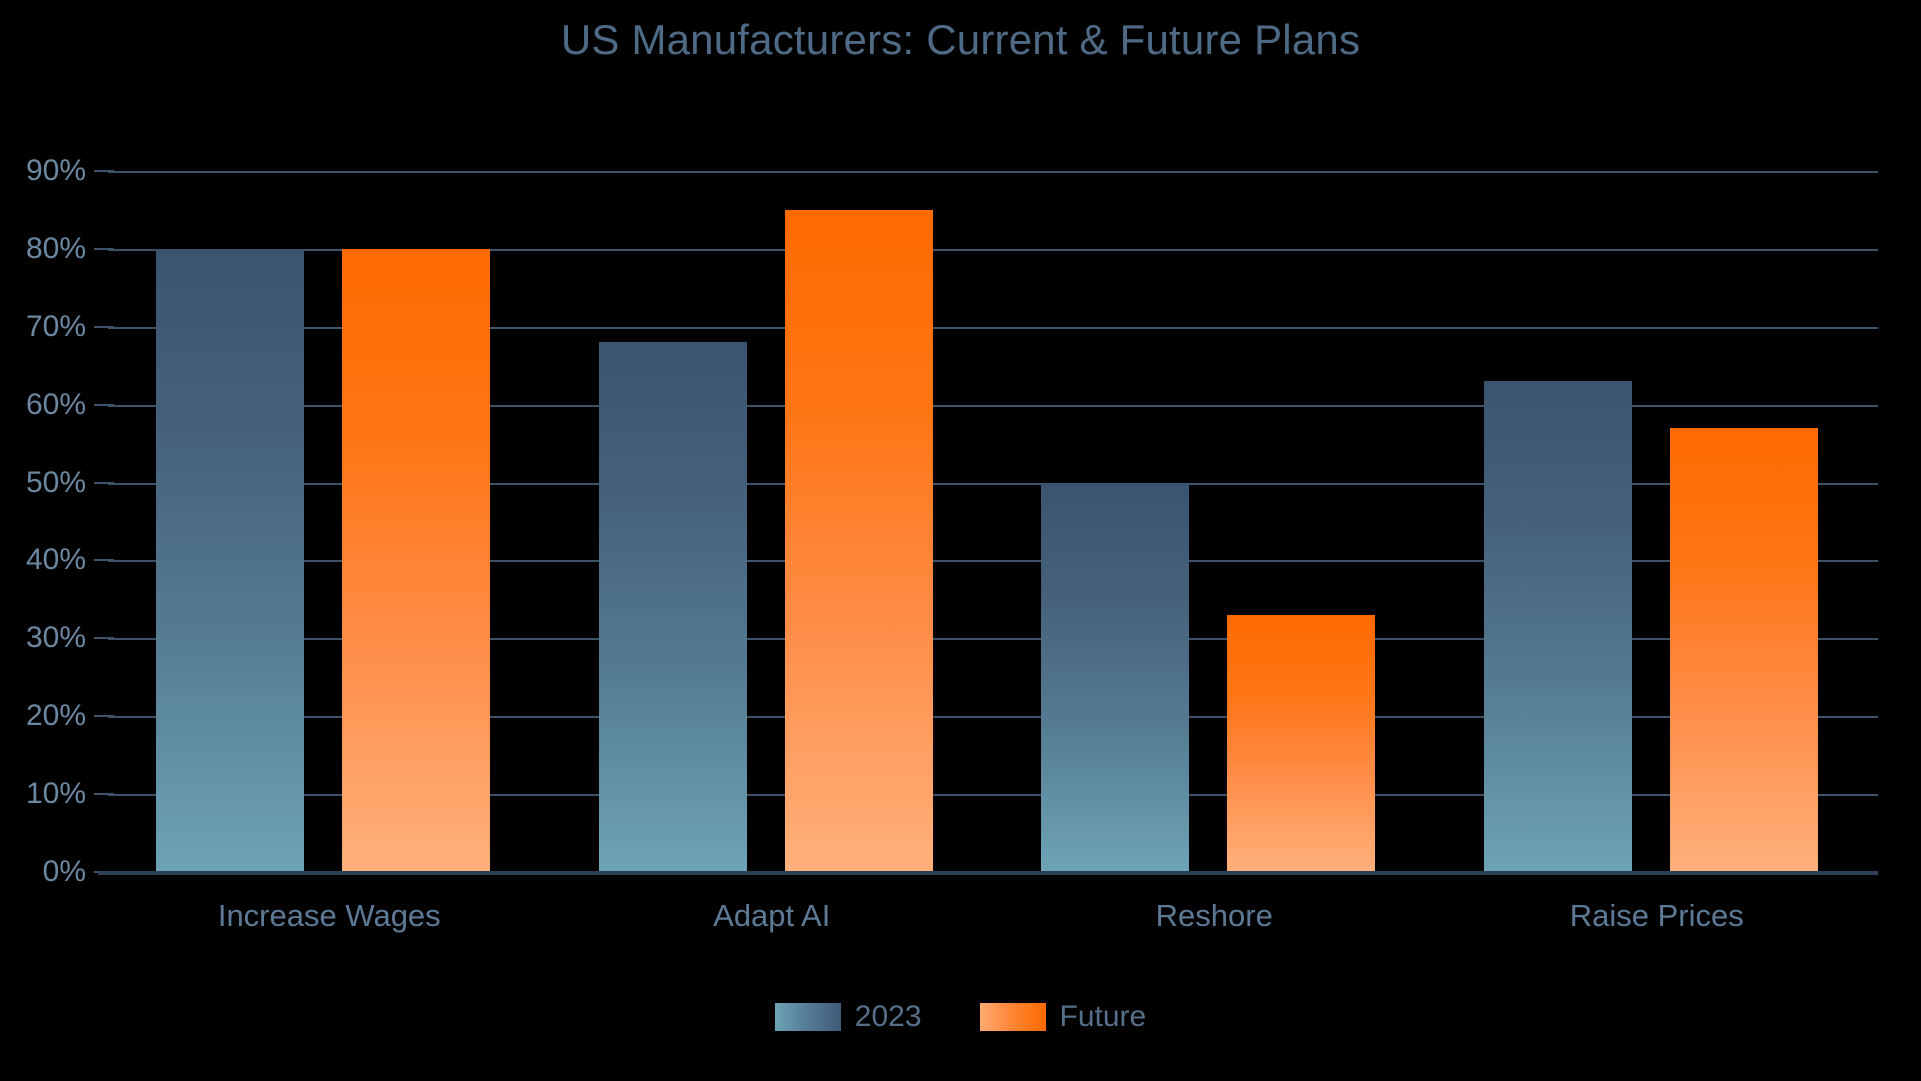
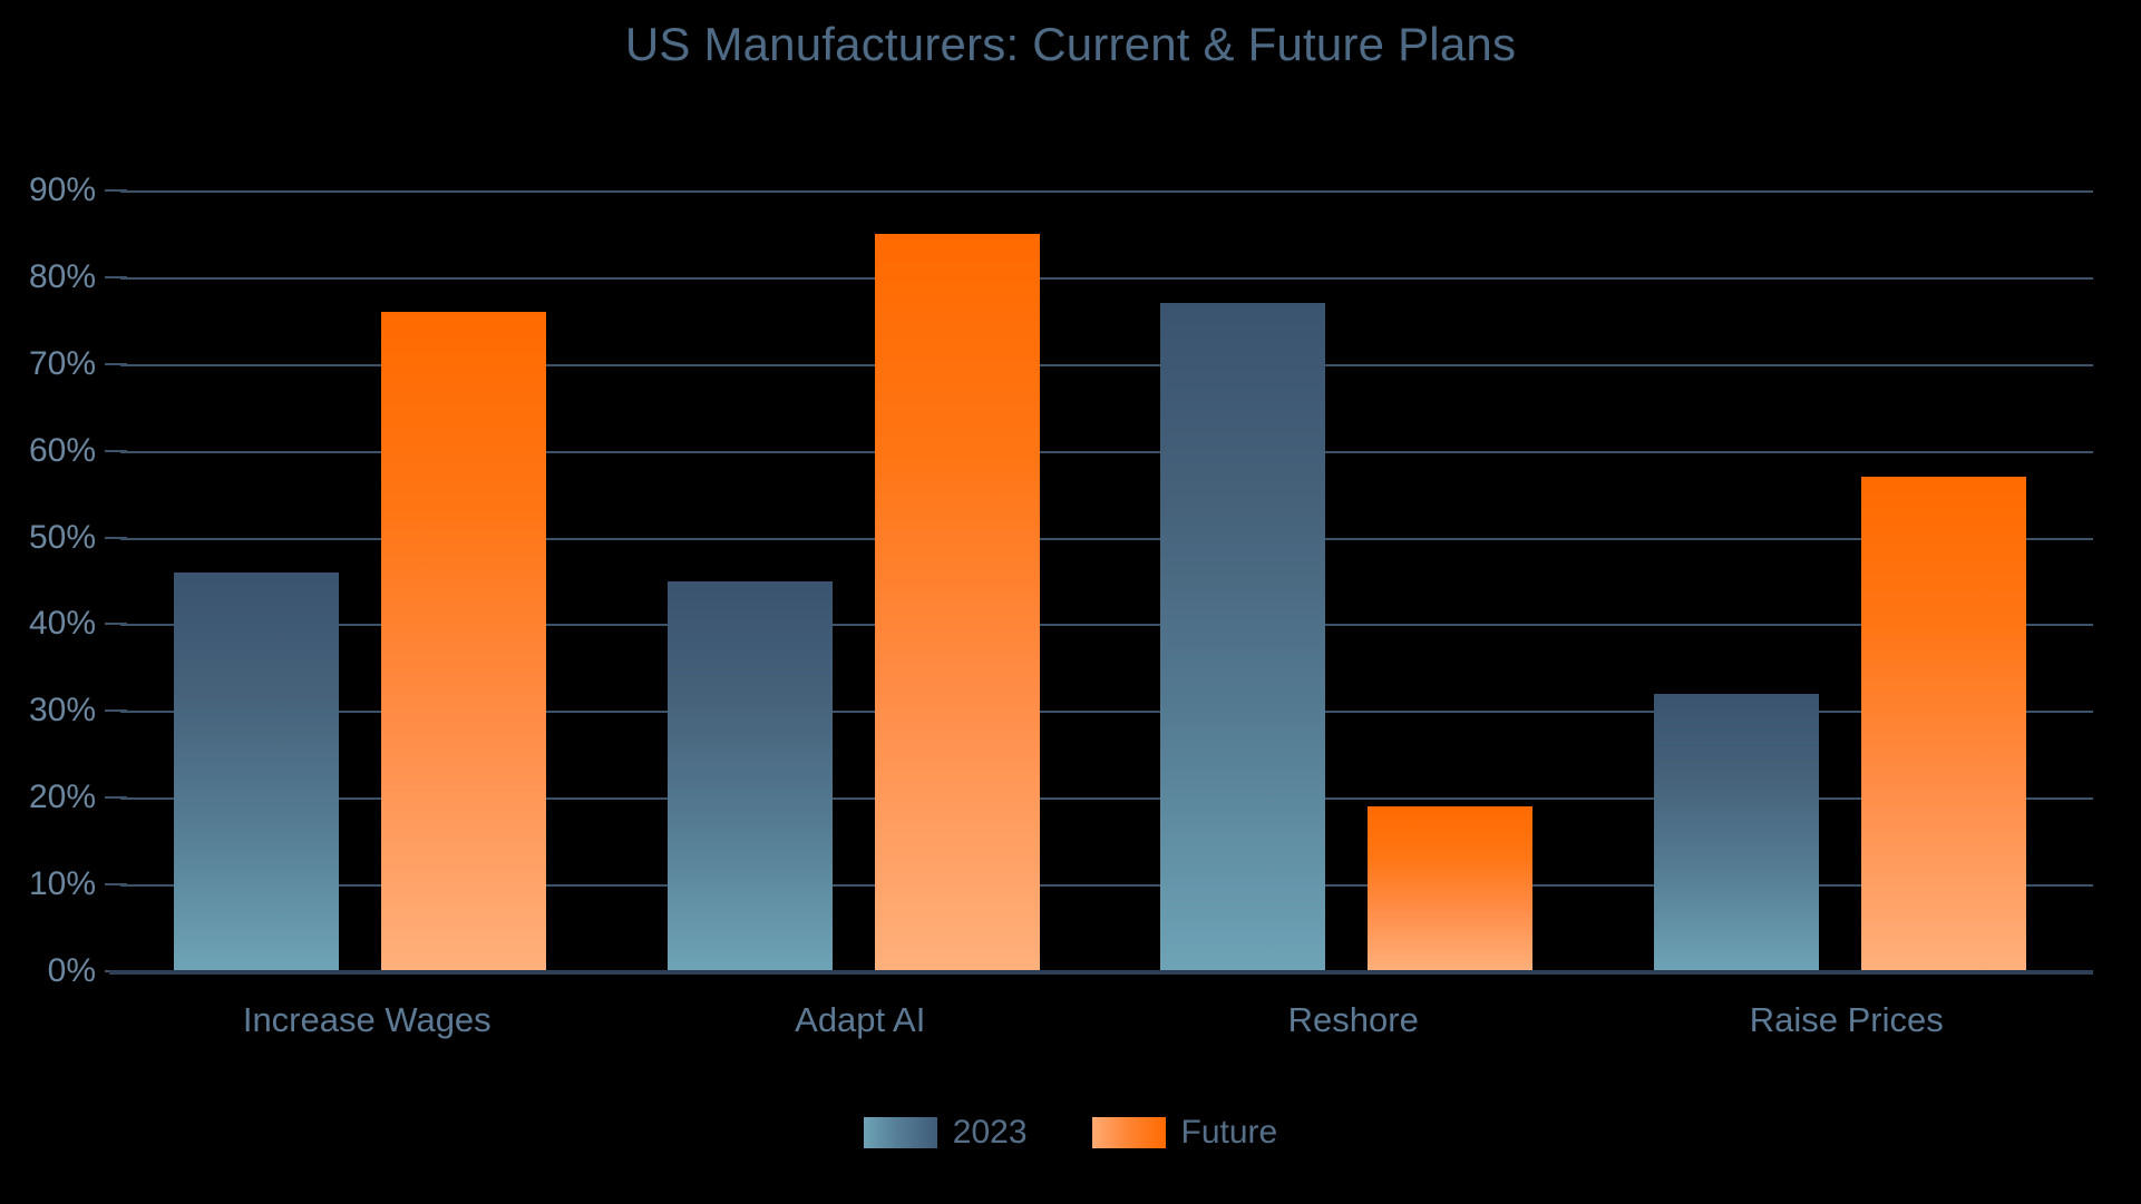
2023/Increase Wages: 80% -> 46%
Future/Increase Wages: 80% -> 76%
2023/Adapt AI: 68% -> 45%
2023/Reshore: 50% -> 77%
Future/Reshore: 33% -> 19%
2023/Raise Prices: 63% -> 32%
